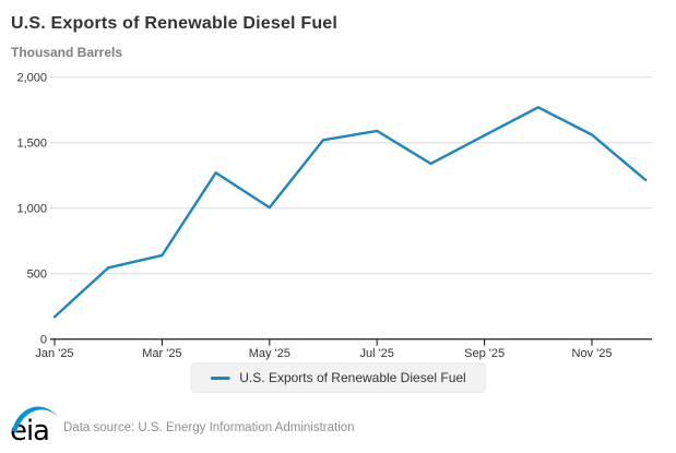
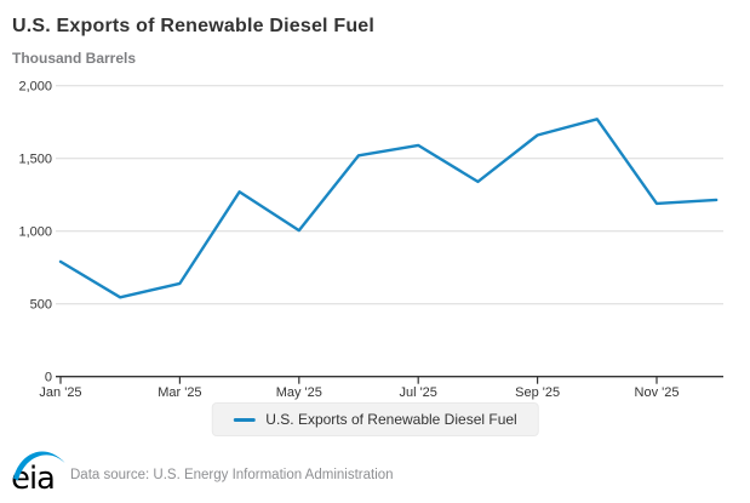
Jan '25: 170 -> 790
Sep '25: 1560 -> 1660
Nov '25: 1560 -> 1190
